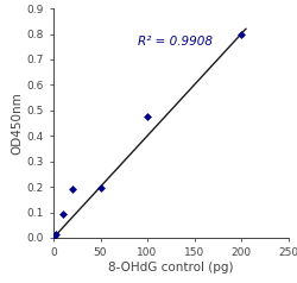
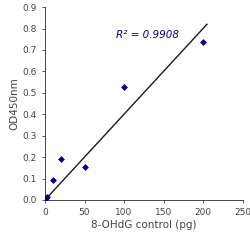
50: 0.195 -> 0.155
100: 0.475 -> 0.525
200: 0.800 -> 0.735
